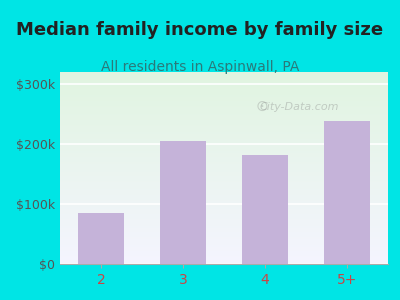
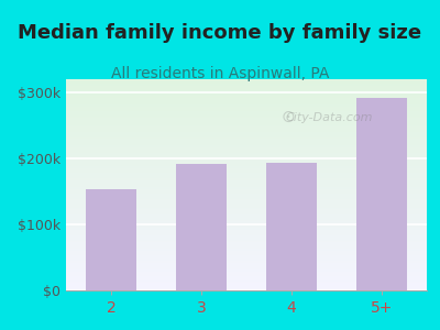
2: $85k -> $154k
3: $205k -> $192k
4: $182k -> $194k
5+: $238k -> $292k
